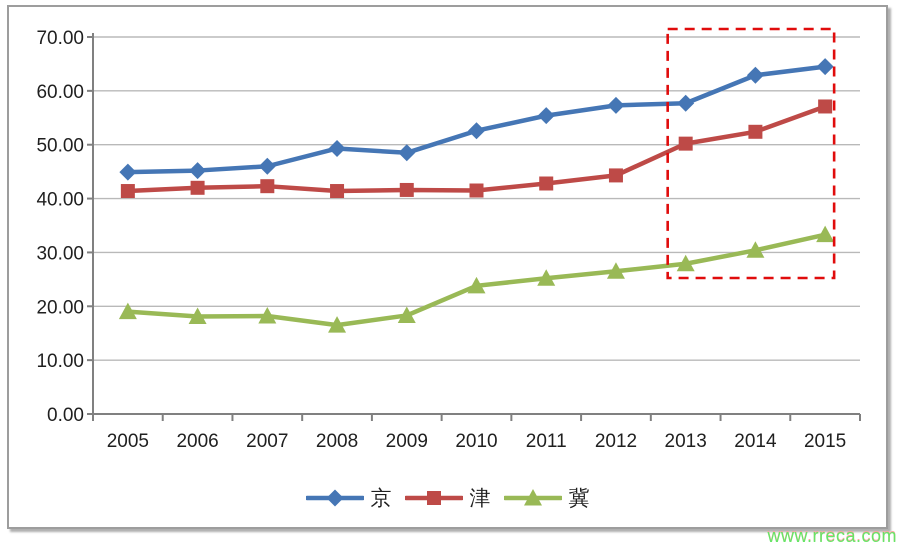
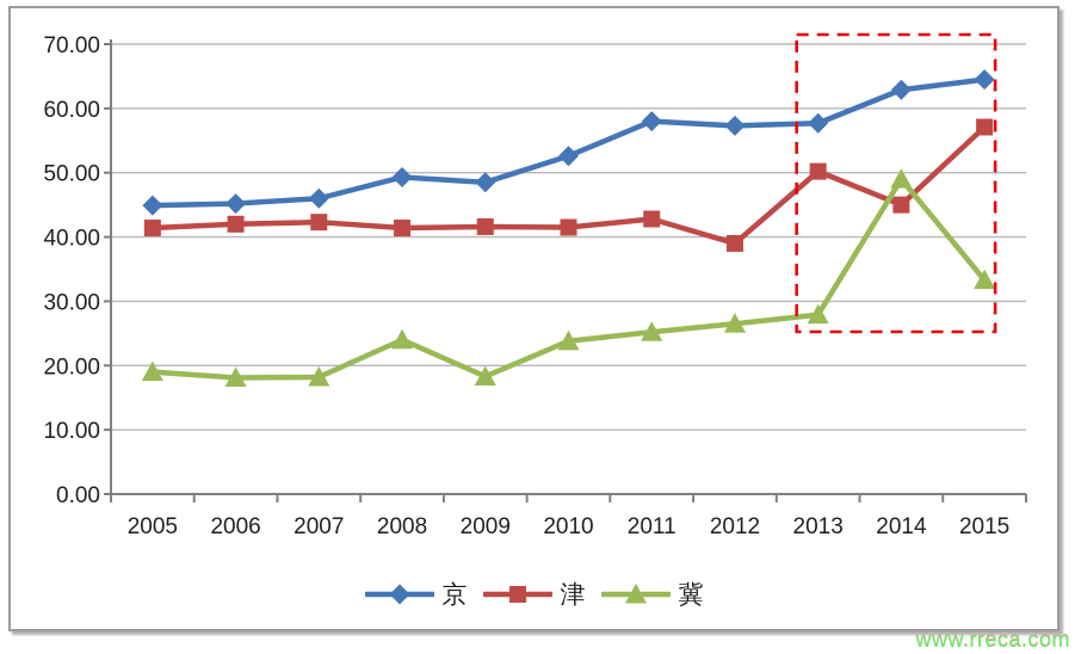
冀/2008: 16 -> 24
京/2011: 55 -> 58
津/2012: 44 -> 39
津/2014: 52 -> 45
冀/2014: 30 -> 49
